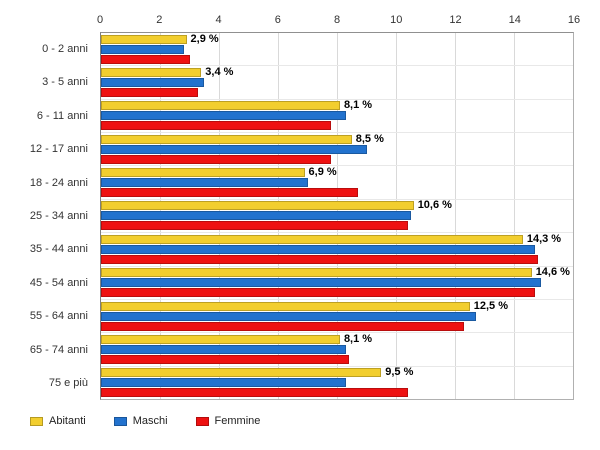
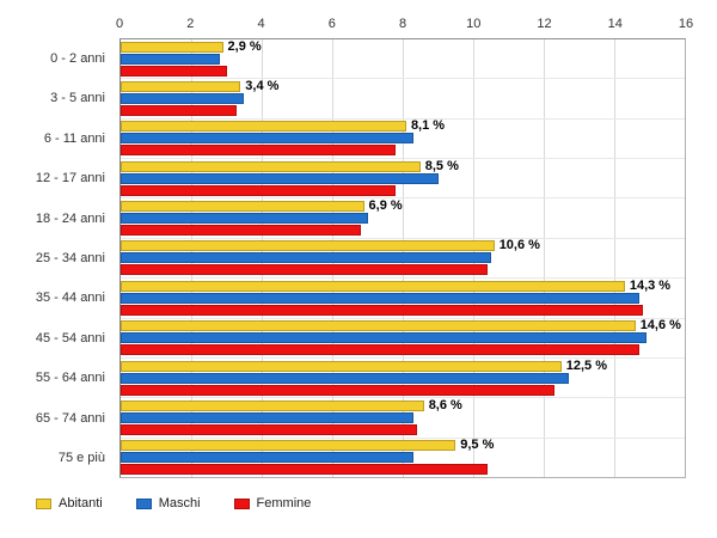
Femmine/18 - 24 anni: 8.7 -> 6.8
Abitanti/65 - 74 anni: 8,1 -> 8,6
